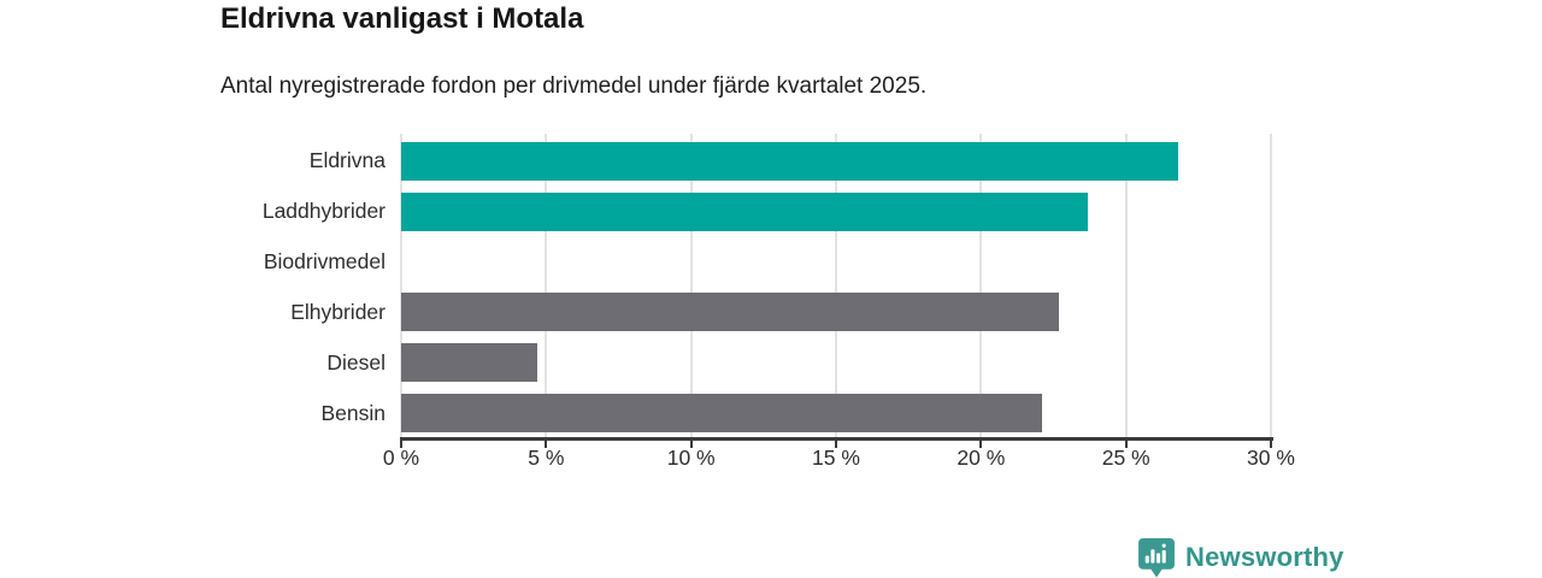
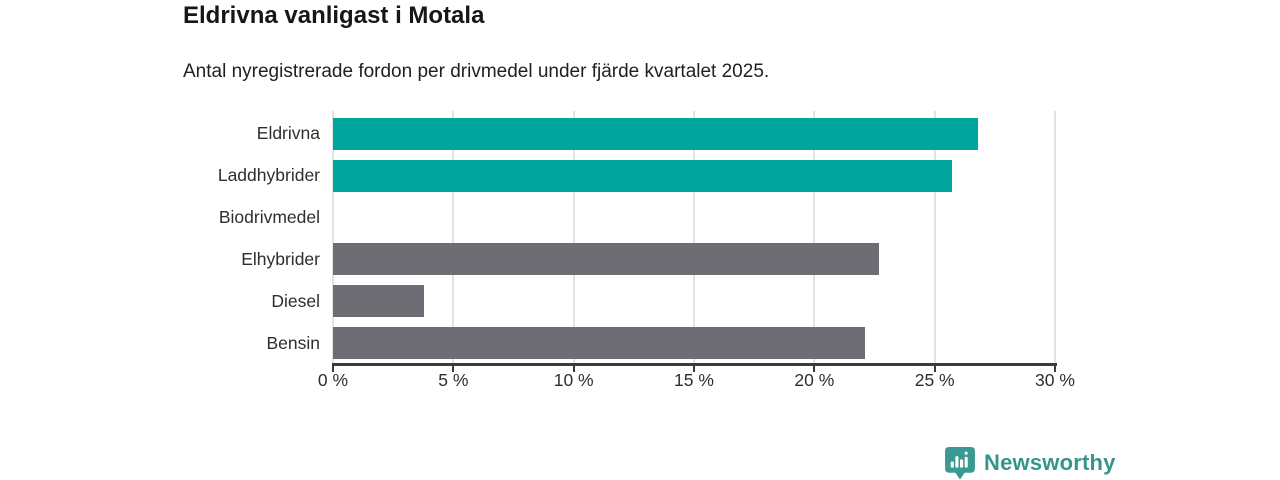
Laddhybrider: 23.7% -> 25.7%
Diesel: 4.7% -> 3.8%
